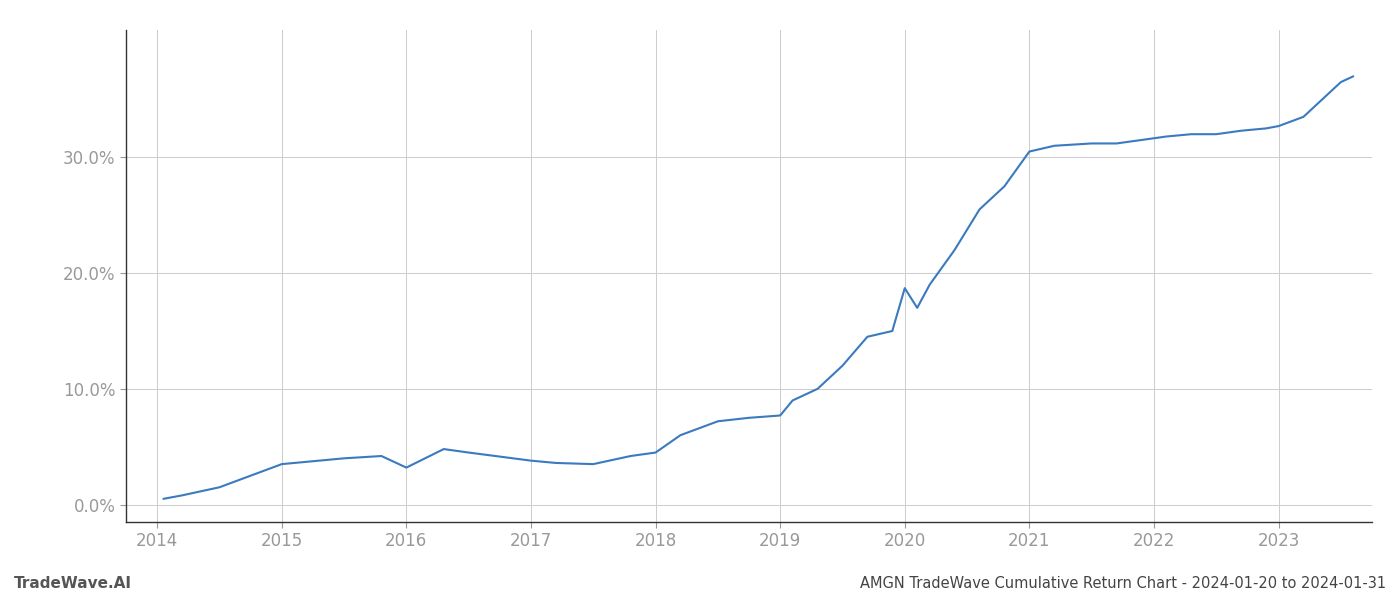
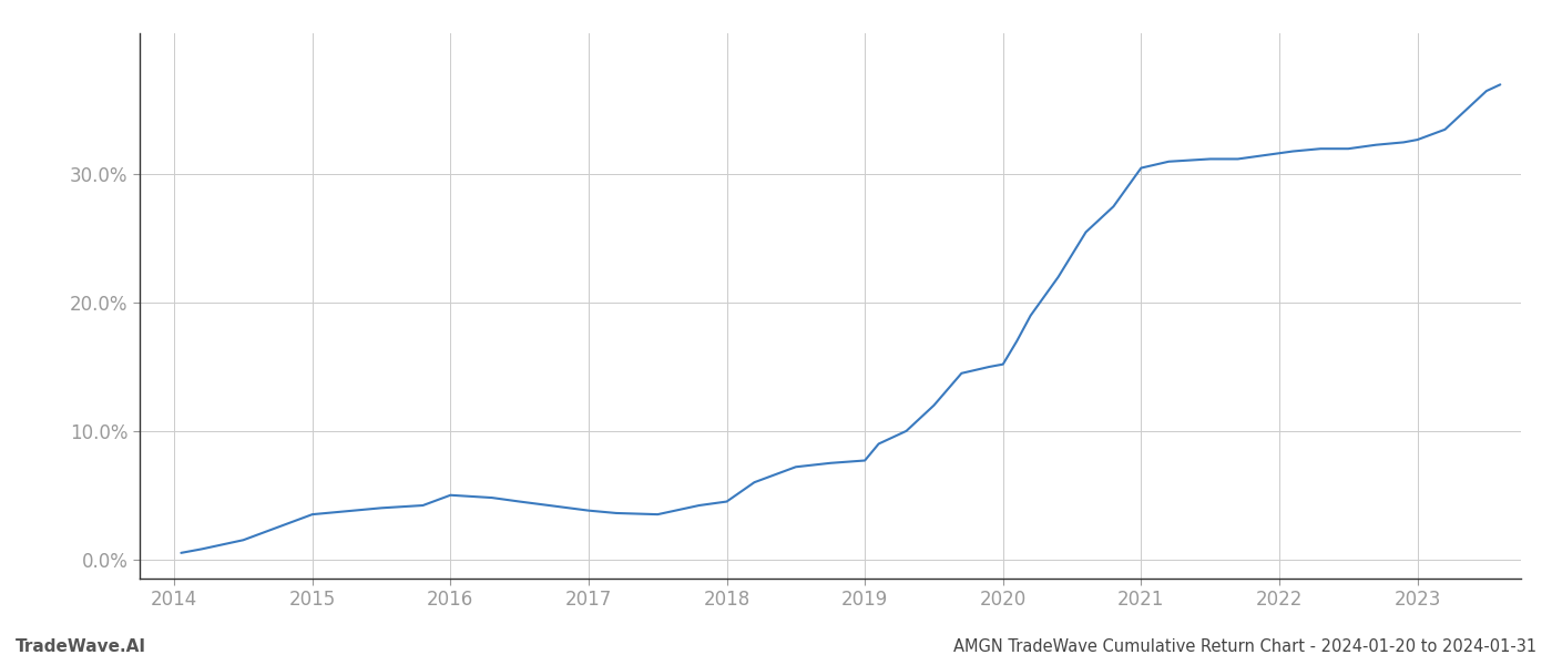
2016: 3.2% -> 5.0%
2020: 18.7% -> 15.2%
